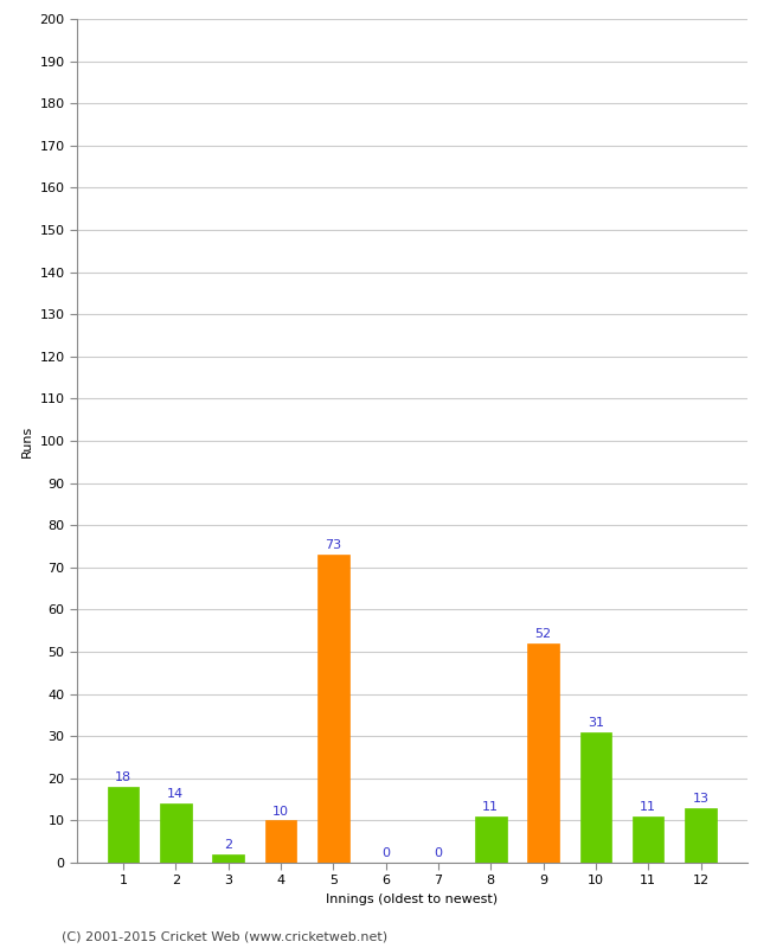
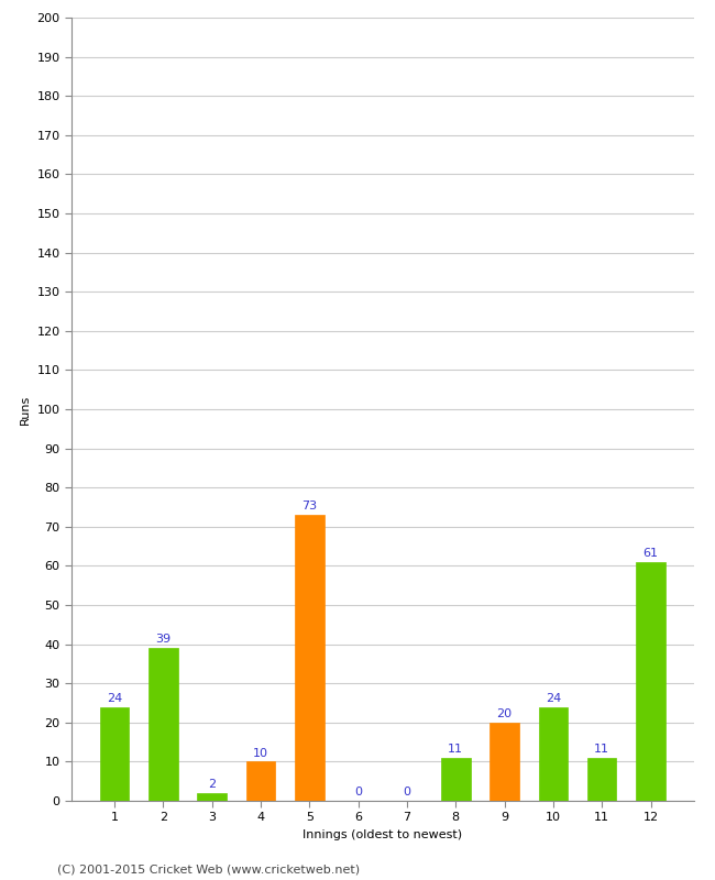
1: 18 -> 24
2: 14 -> 39
9: 52 -> 20
10: 31 -> 24
12: 13 -> 61
